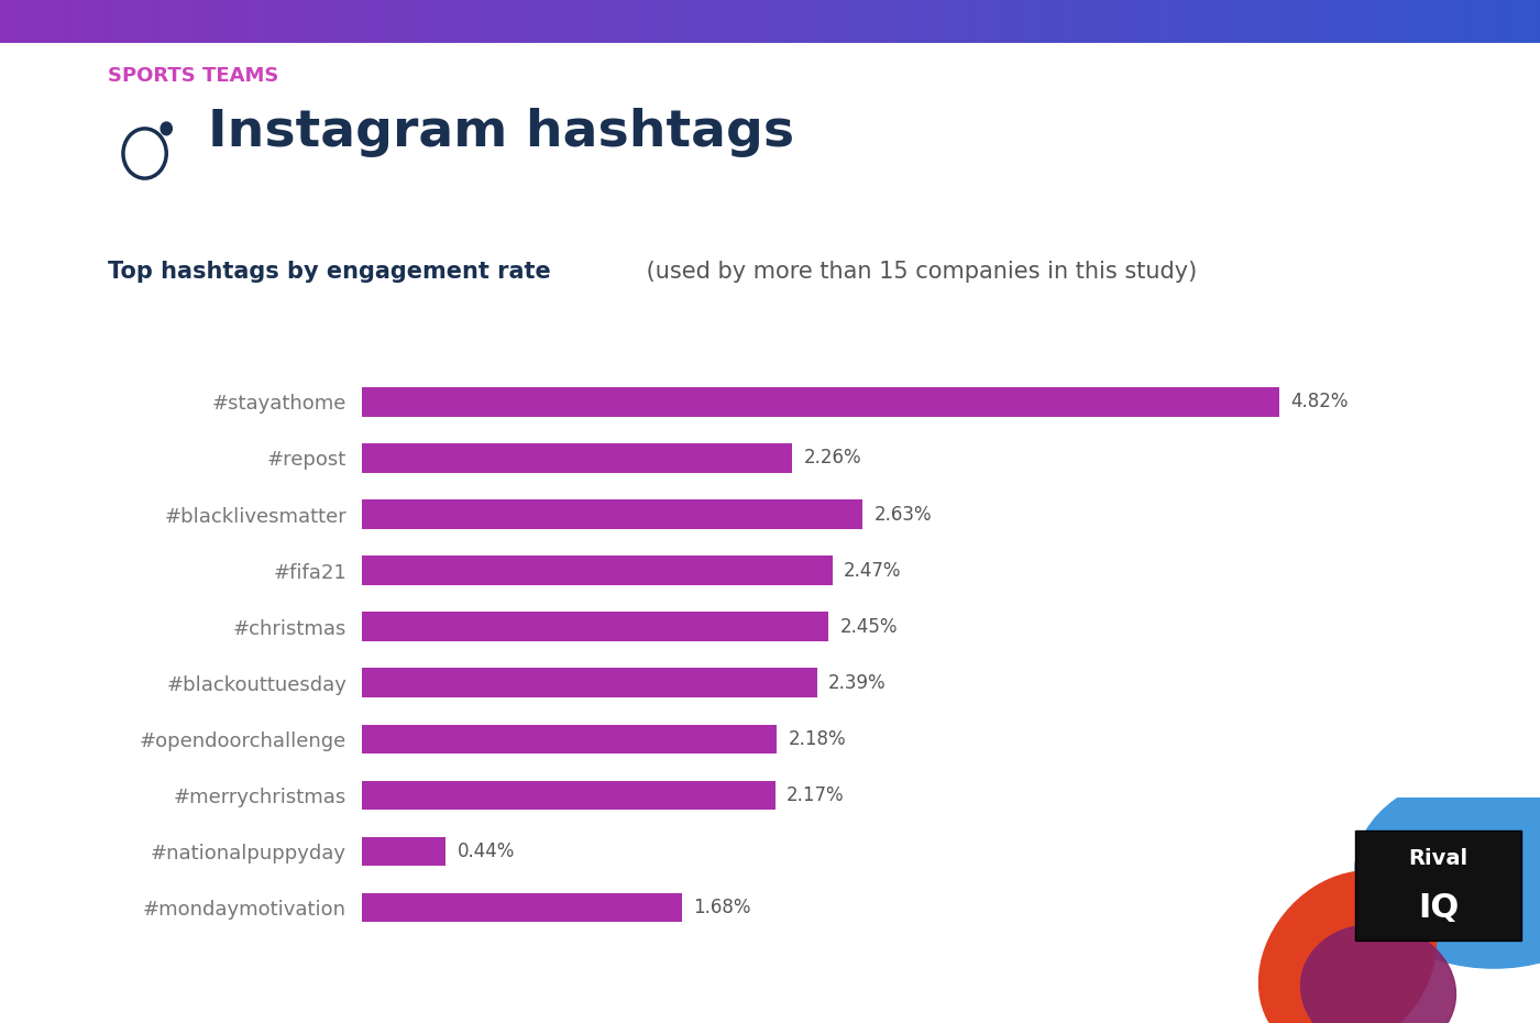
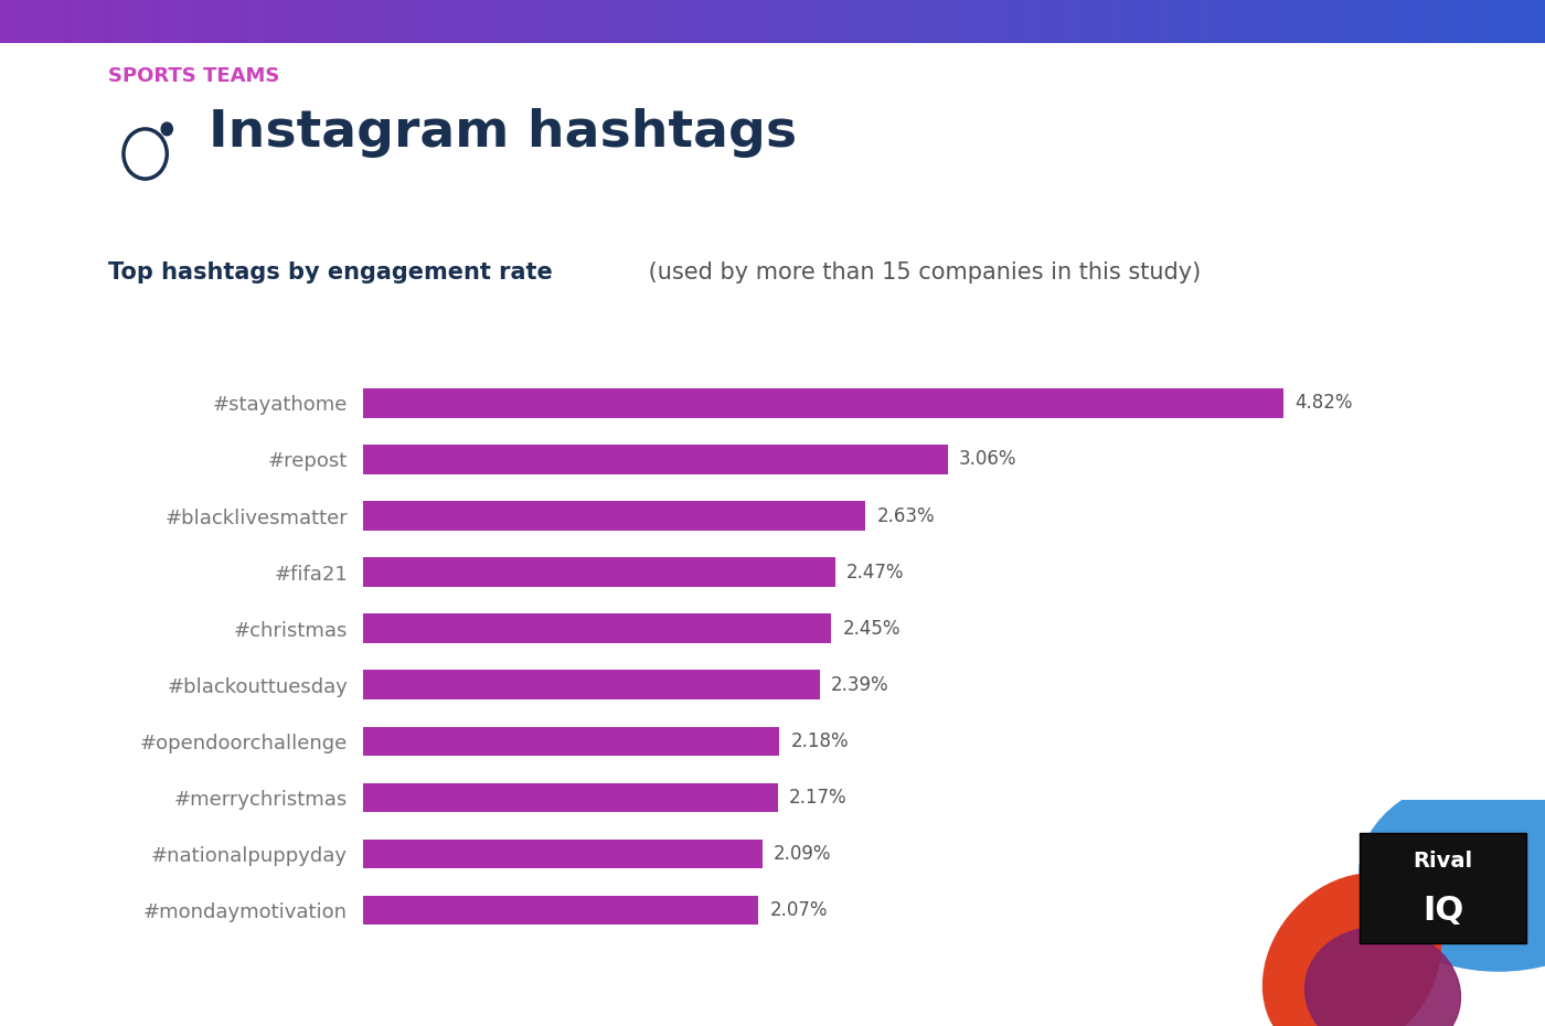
#repost: 2.26% -> 3.06%
#nationalpuppyday: 0.44% -> 2.09%
#mondaymotivation: 1.68% -> 2.07%
